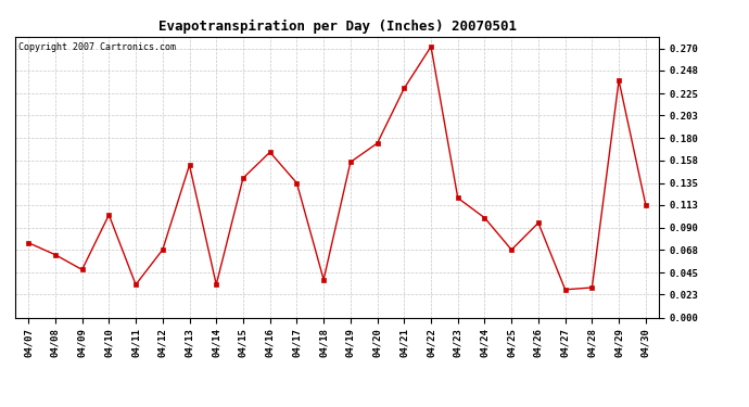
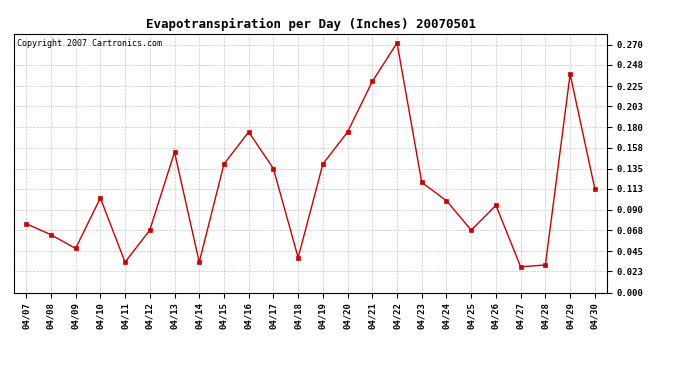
04/16: 0.166 -> 0.175
04/19: 0.156 -> 0.140
